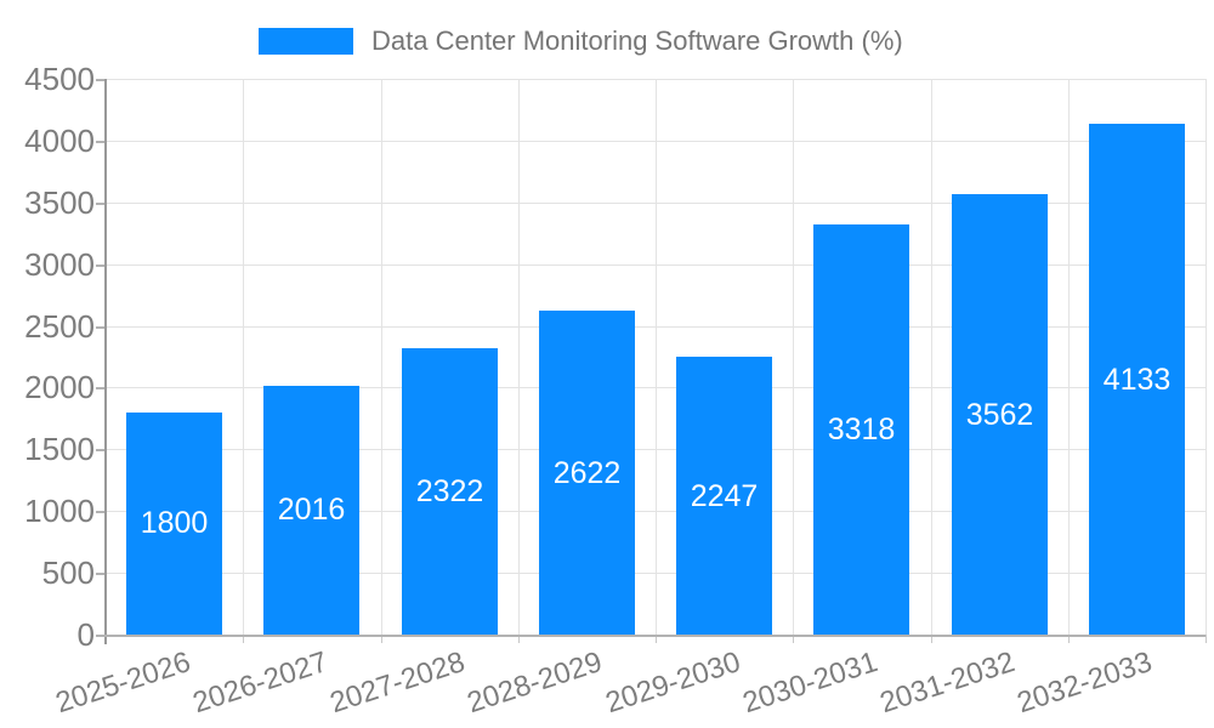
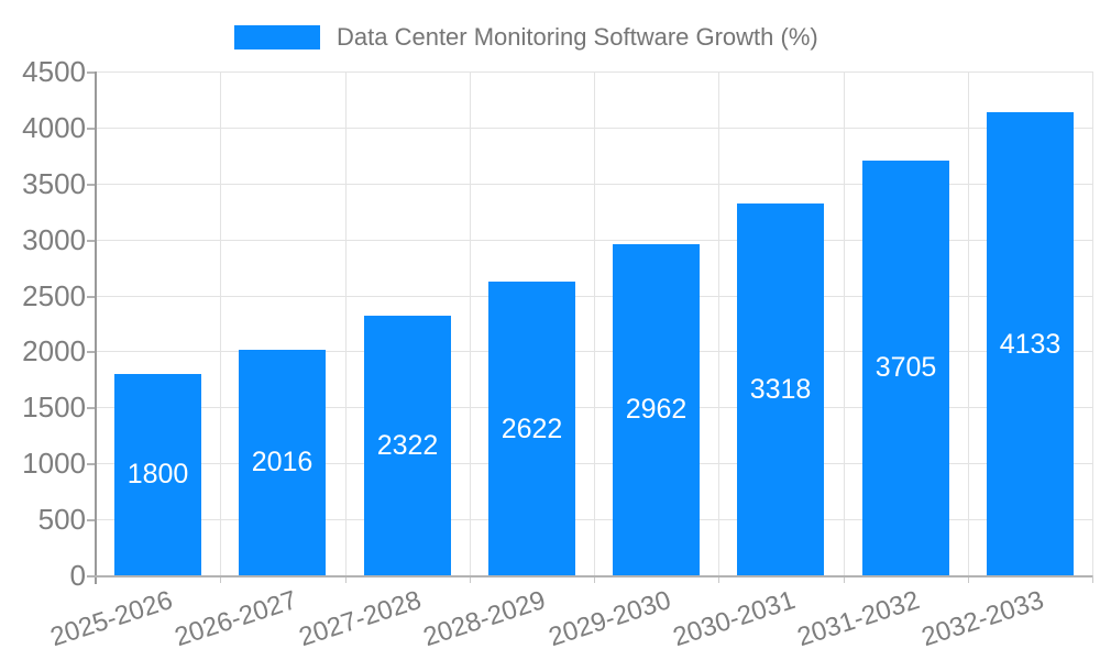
2029-2030: 2247 -> 2962
2031-2032: 3562 -> 3705
